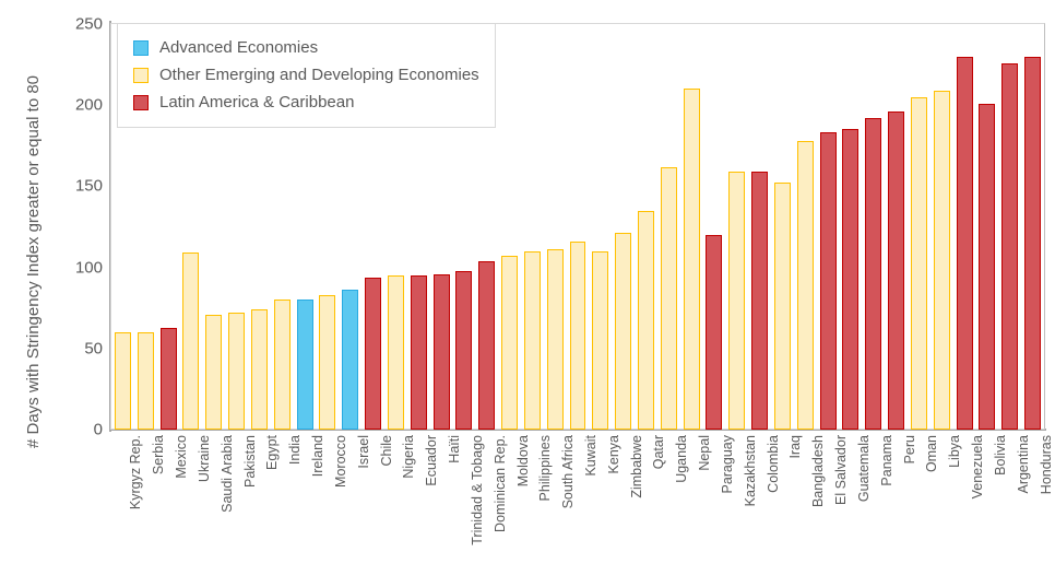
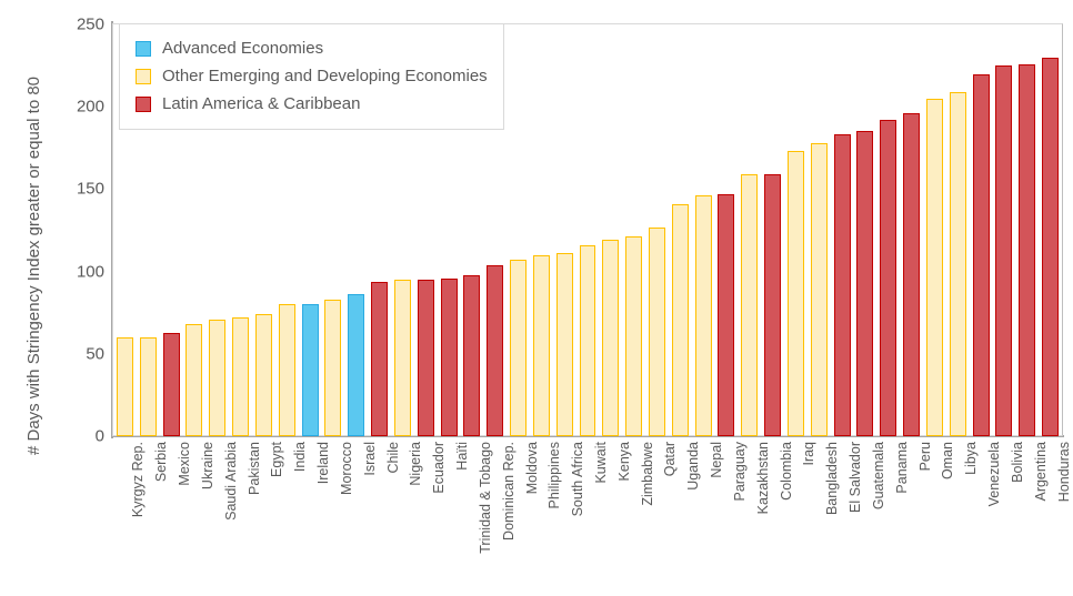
Ukraine: 109 -> 68
Kenya: 110 -> 119
Qatar: 135 -> 127
Uganda: 162 -> 141
Nepal: 210 -> 146
Paraguay: 120 -> 147
Iraq: 152 -> 173
Venezuela: 230 -> 220
Bolivia: 201 -> 225
